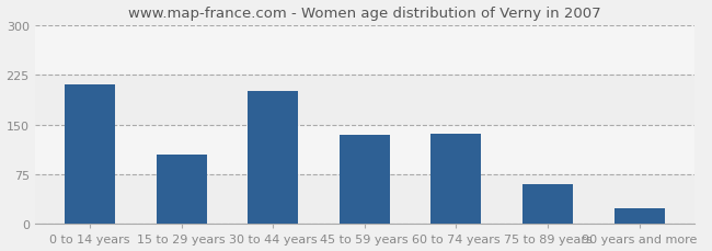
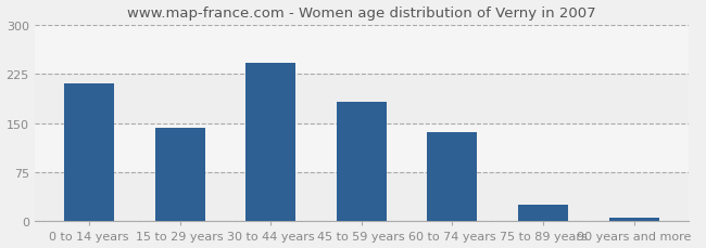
15 to 29 years: 104 -> 142
30 to 44 years: 200 -> 242
45 to 59 years: 134 -> 182
75 to 89 years: 60 -> 26
90 years and more: 24 -> 5
